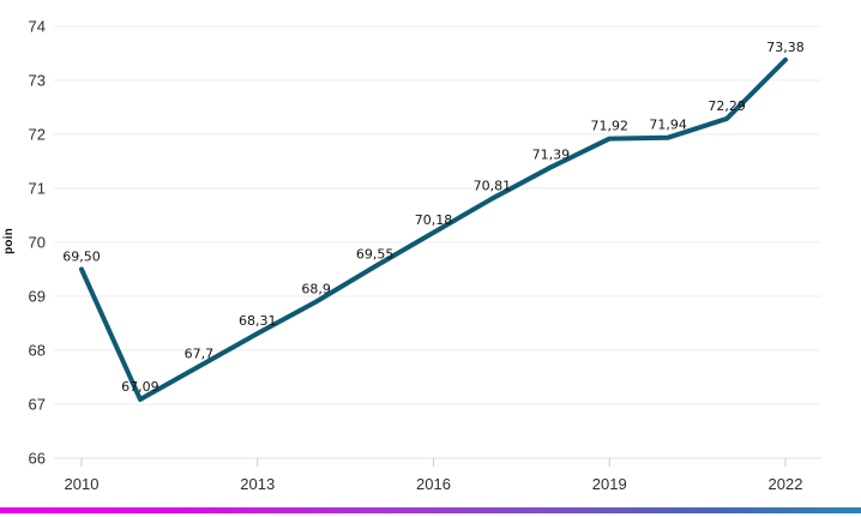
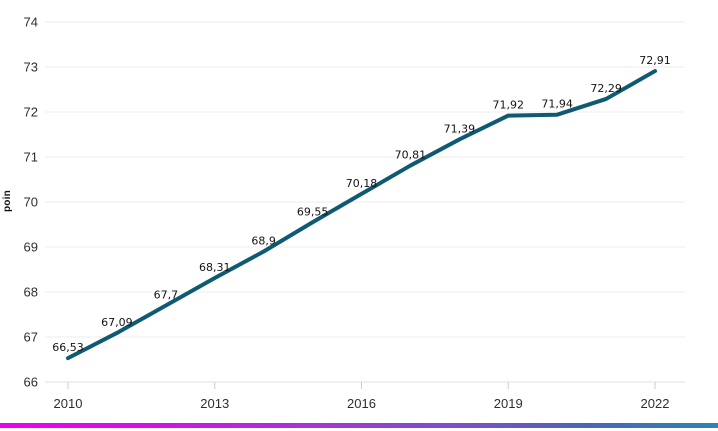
2010: 69,50 -> 66,53
2022: 73,38 -> 72,91
